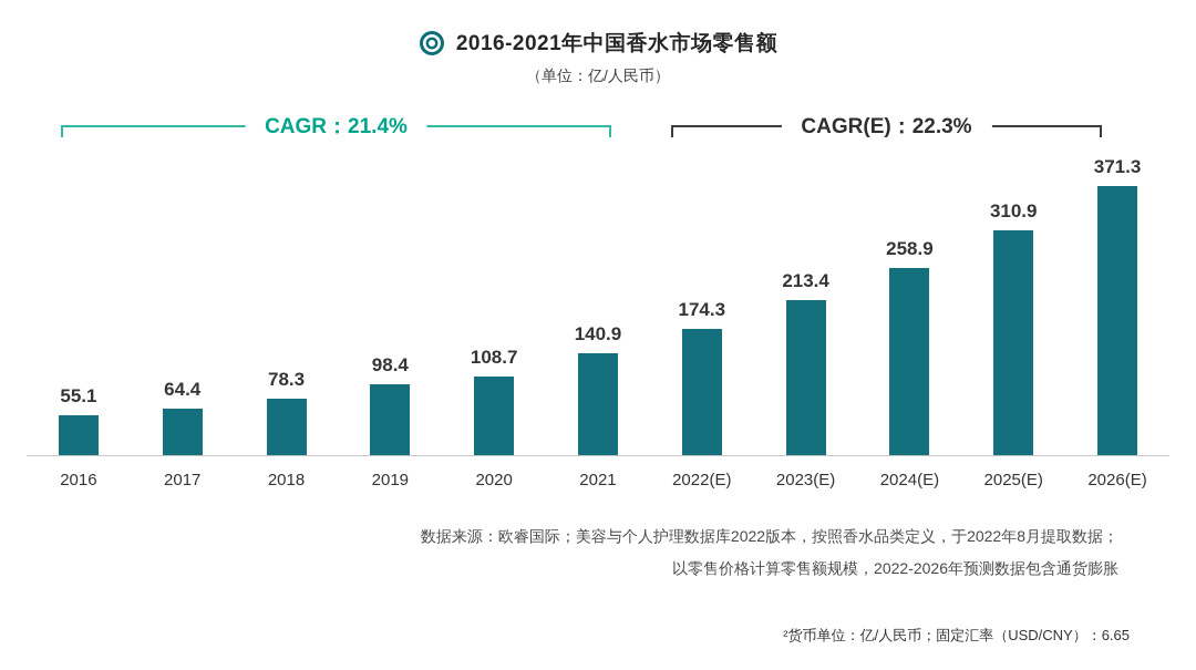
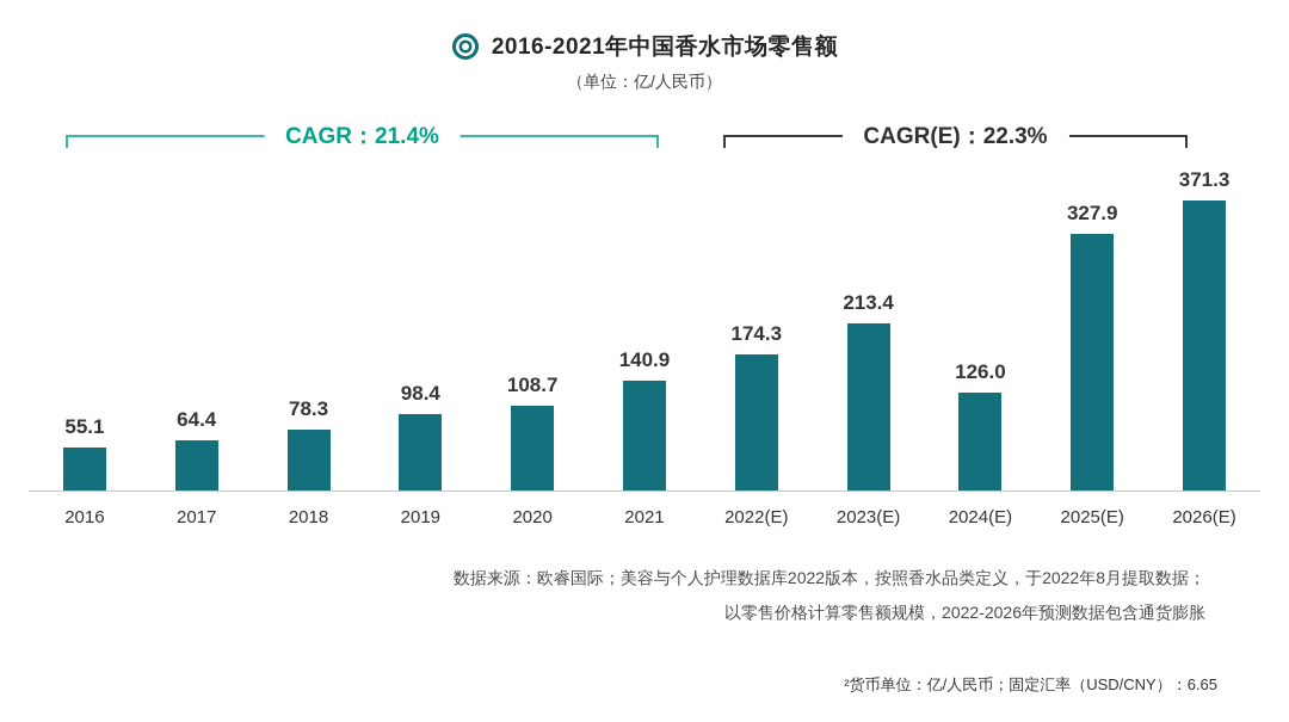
2024(E): 258.9 -> 126.0
2025(E): 310.9 -> 327.9
